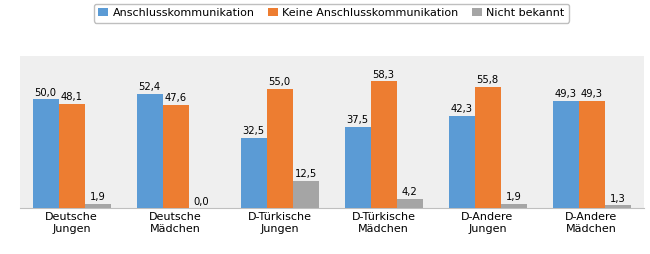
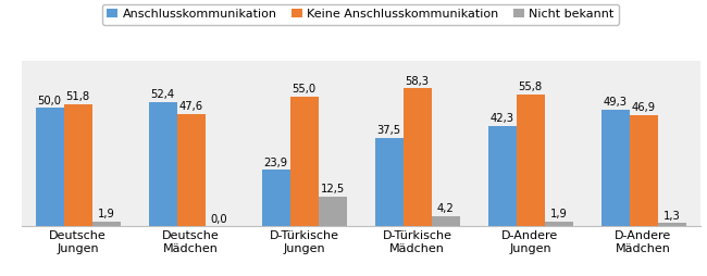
Keine Anschlusskommunikation/Deutsche Jungen: 48,1 -> 51,8
Anschlusskommunikation/D-Türkische Jungen: 32,5 -> 23,9
Keine Anschlusskommunikation/D-Andere Mädchen: 49,3 -> 46,9
